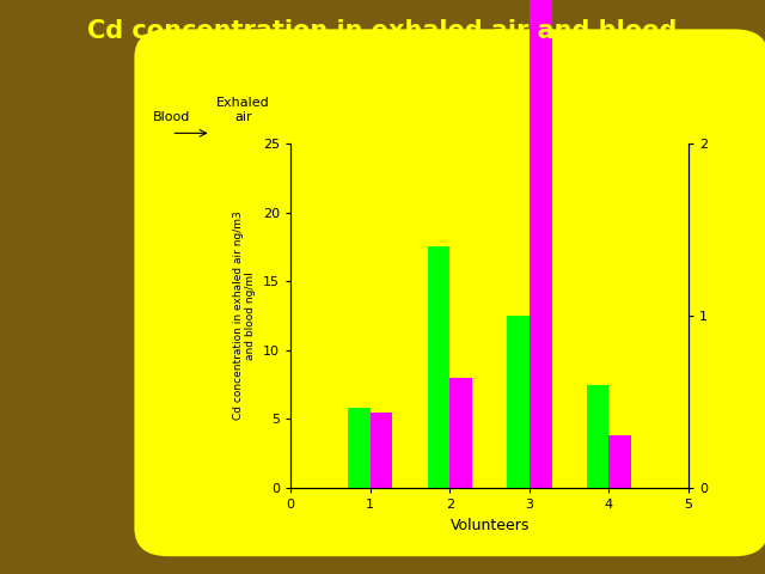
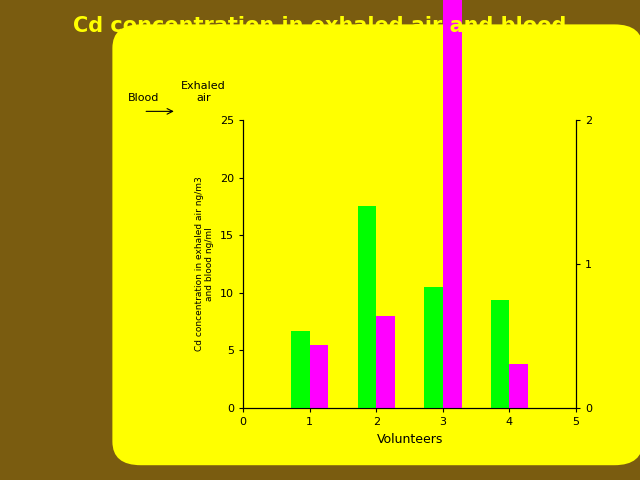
Exhaled air/1: 5.8 -> 6.7
Exhaled air/3: 12.5 -> 10.5
Exhaled air/4: 7.5 -> 9.4
